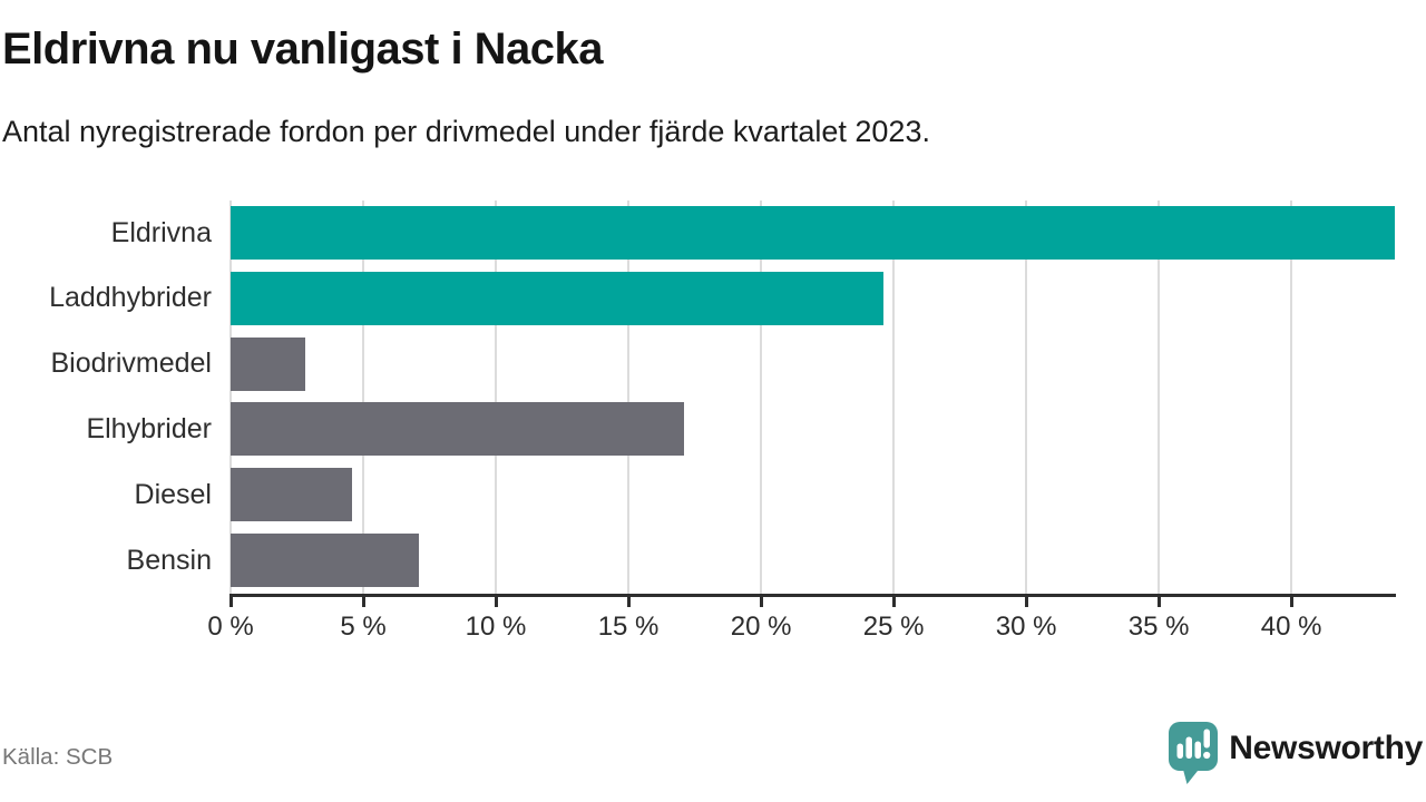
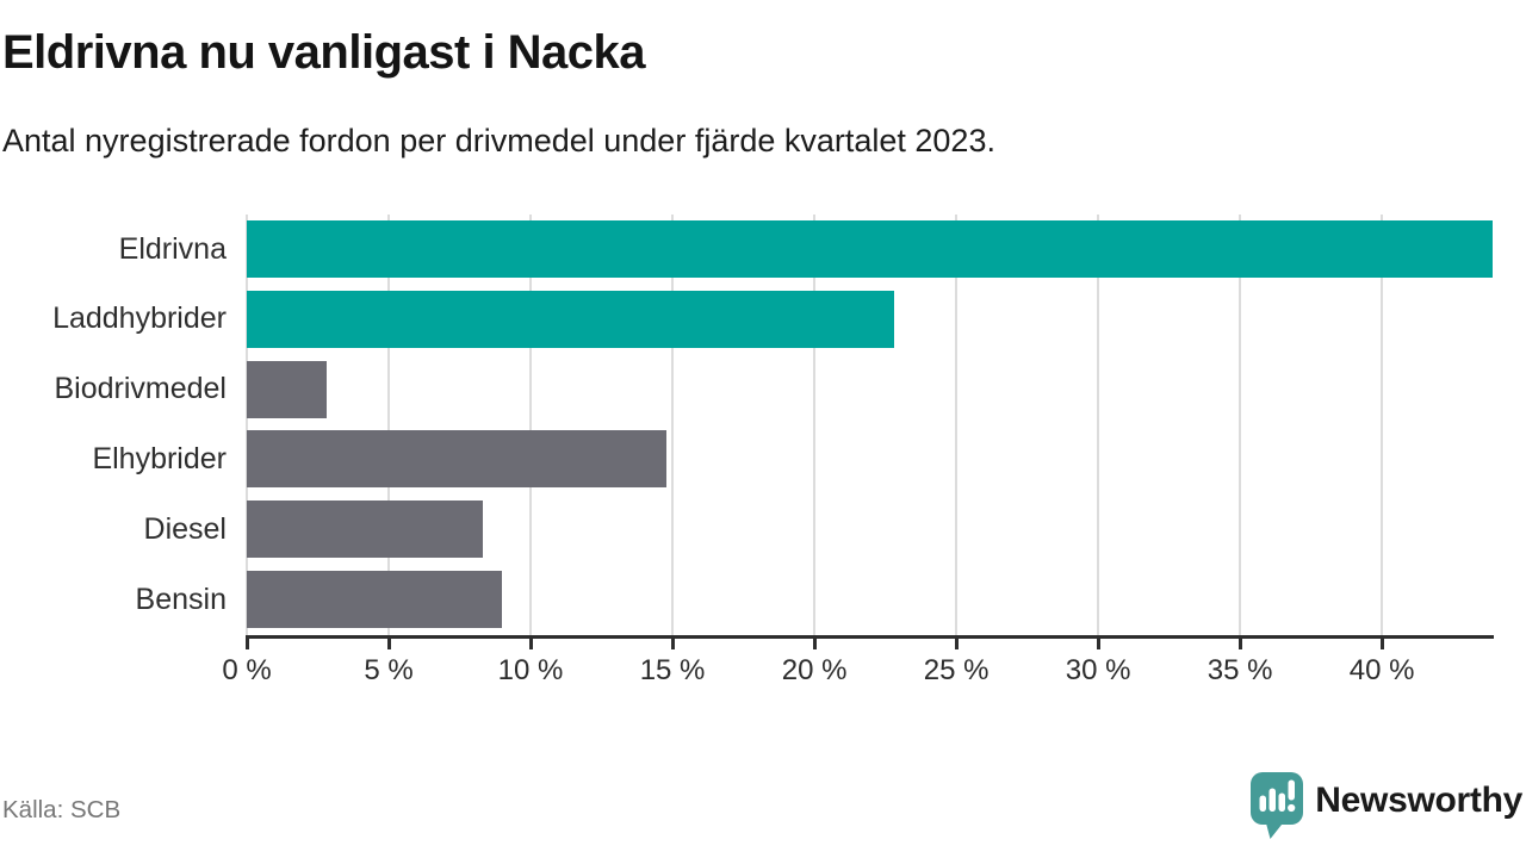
Laddhybrider: 24.6% -> 22.8%
Elhybrider: 17.1% -> 14.8%
Diesel: 4.6% -> 8.3%
Bensin: 7.1% -> 9.0%
